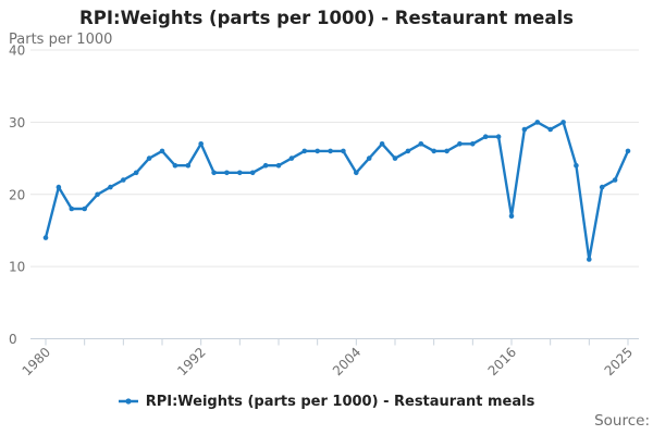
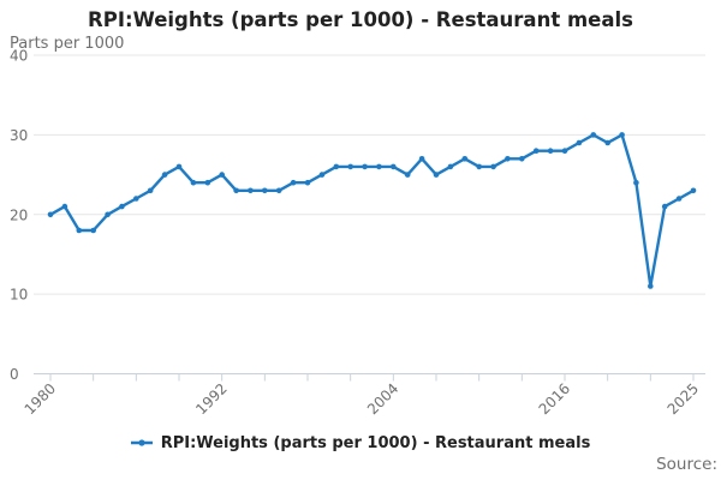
1980: 14 -> 20
1992: 27 -> 25
2004: 23 -> 26
2016: 17 -> 28
2025: 26 -> 23
